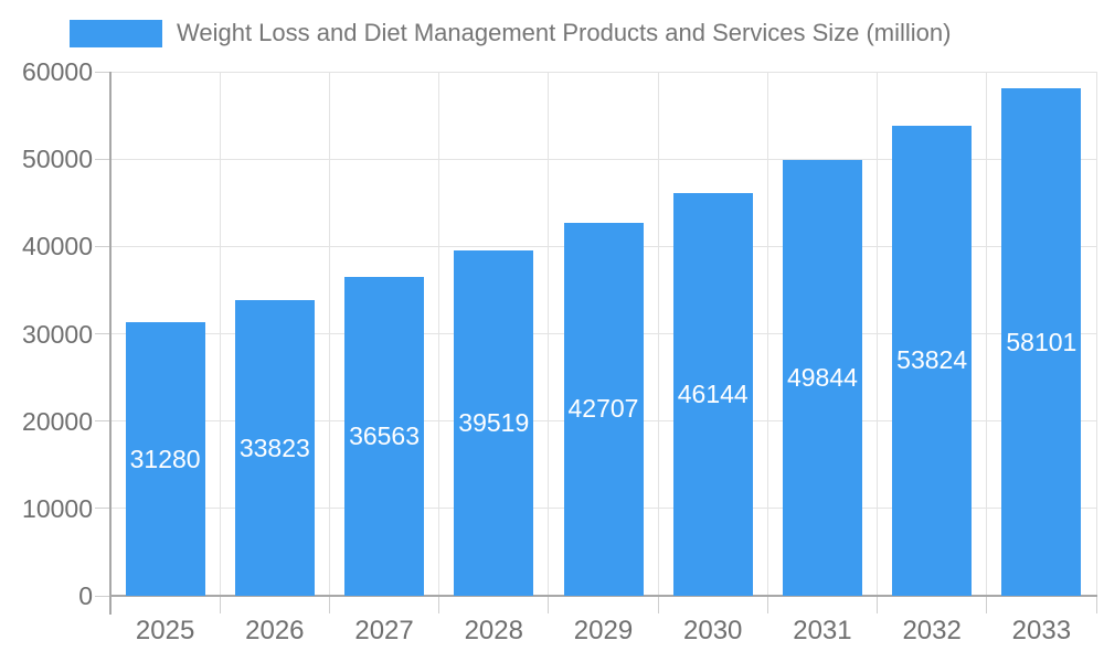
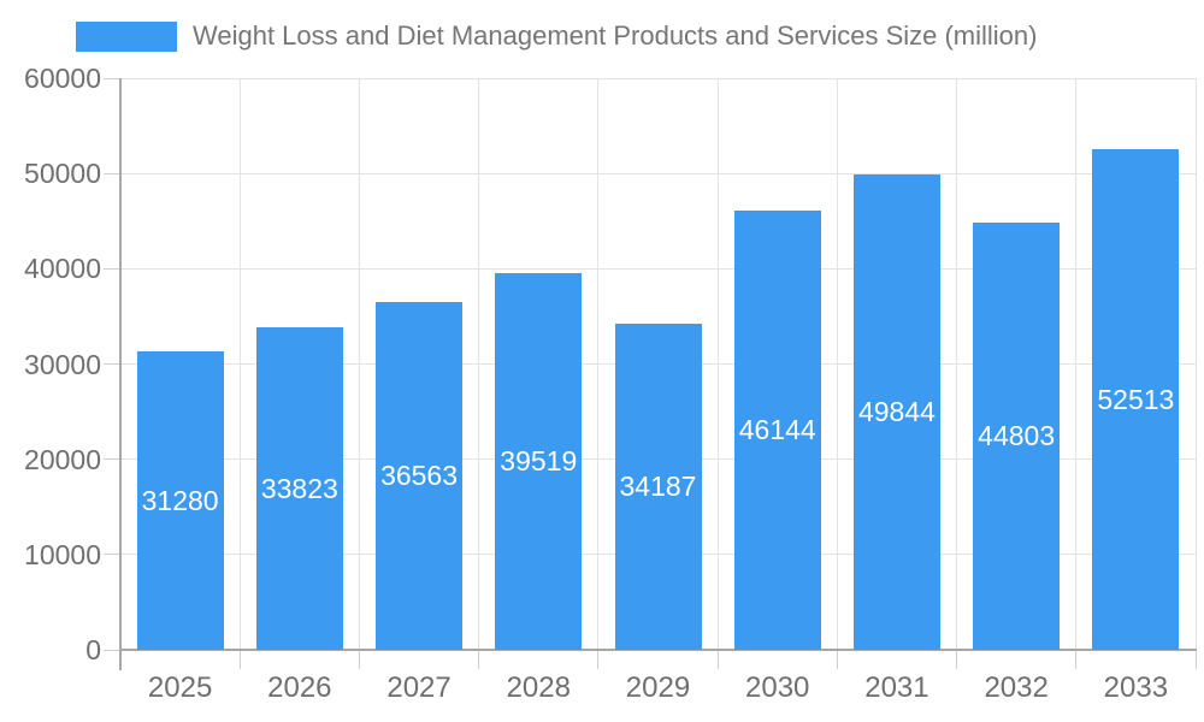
2029: 42707 -> 34187
2032: 53824 -> 44803
2033: 58101 -> 52513
